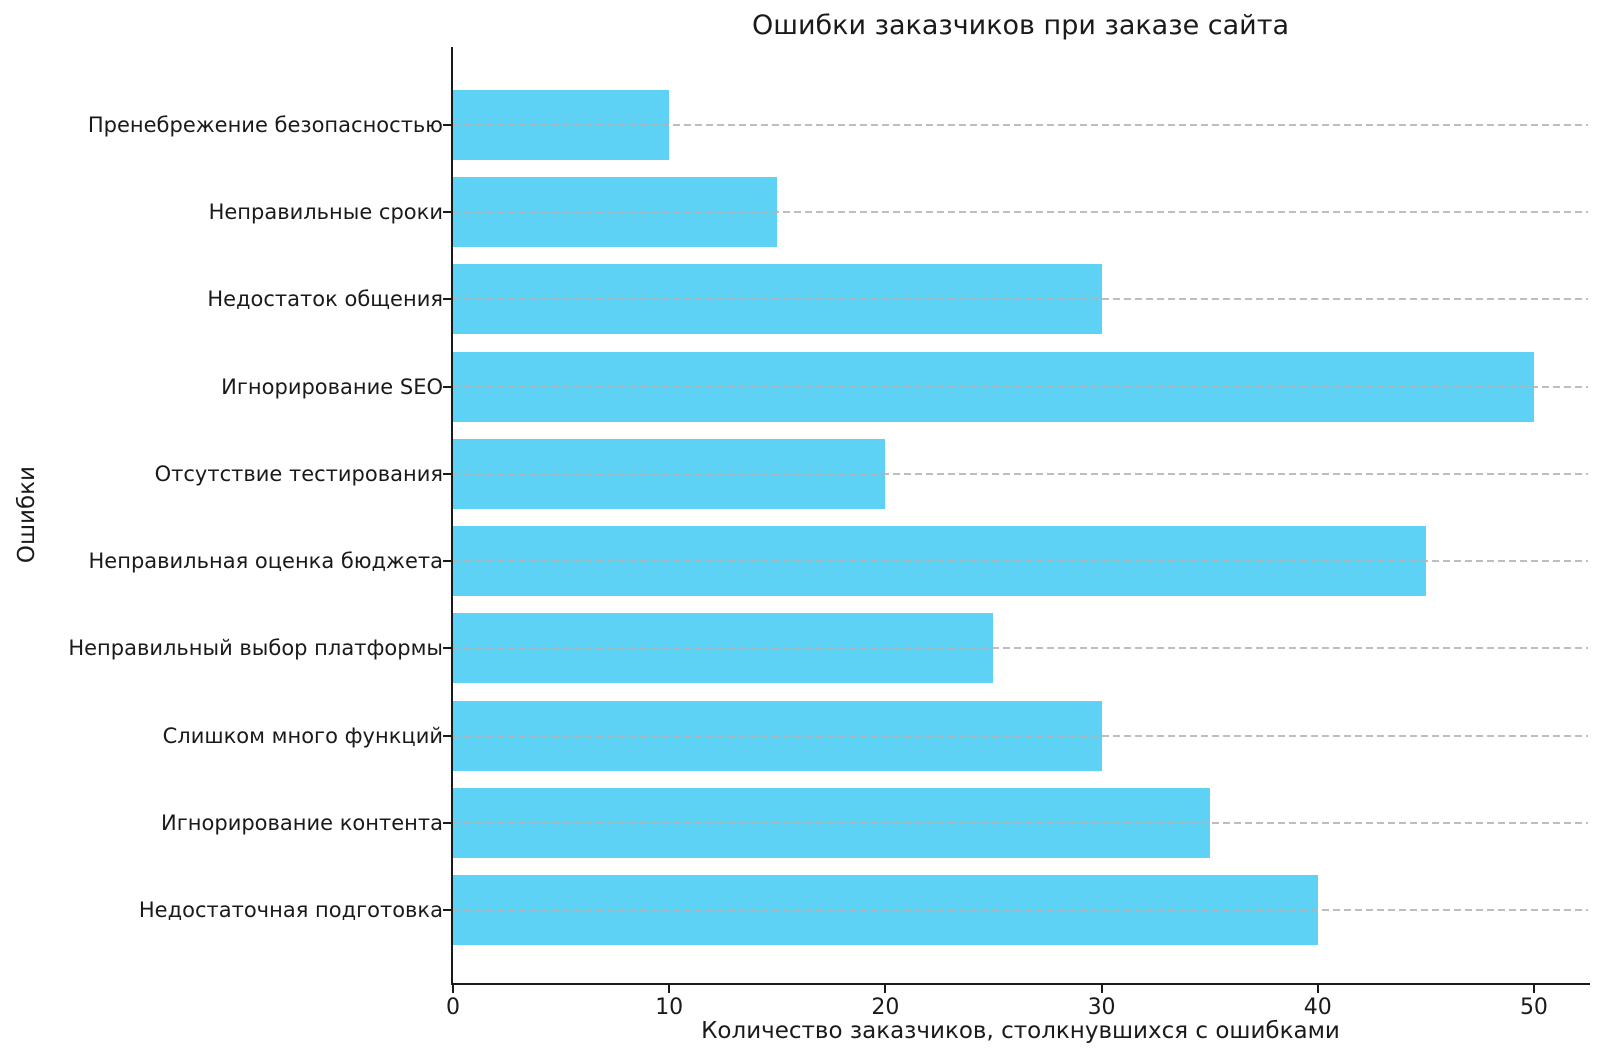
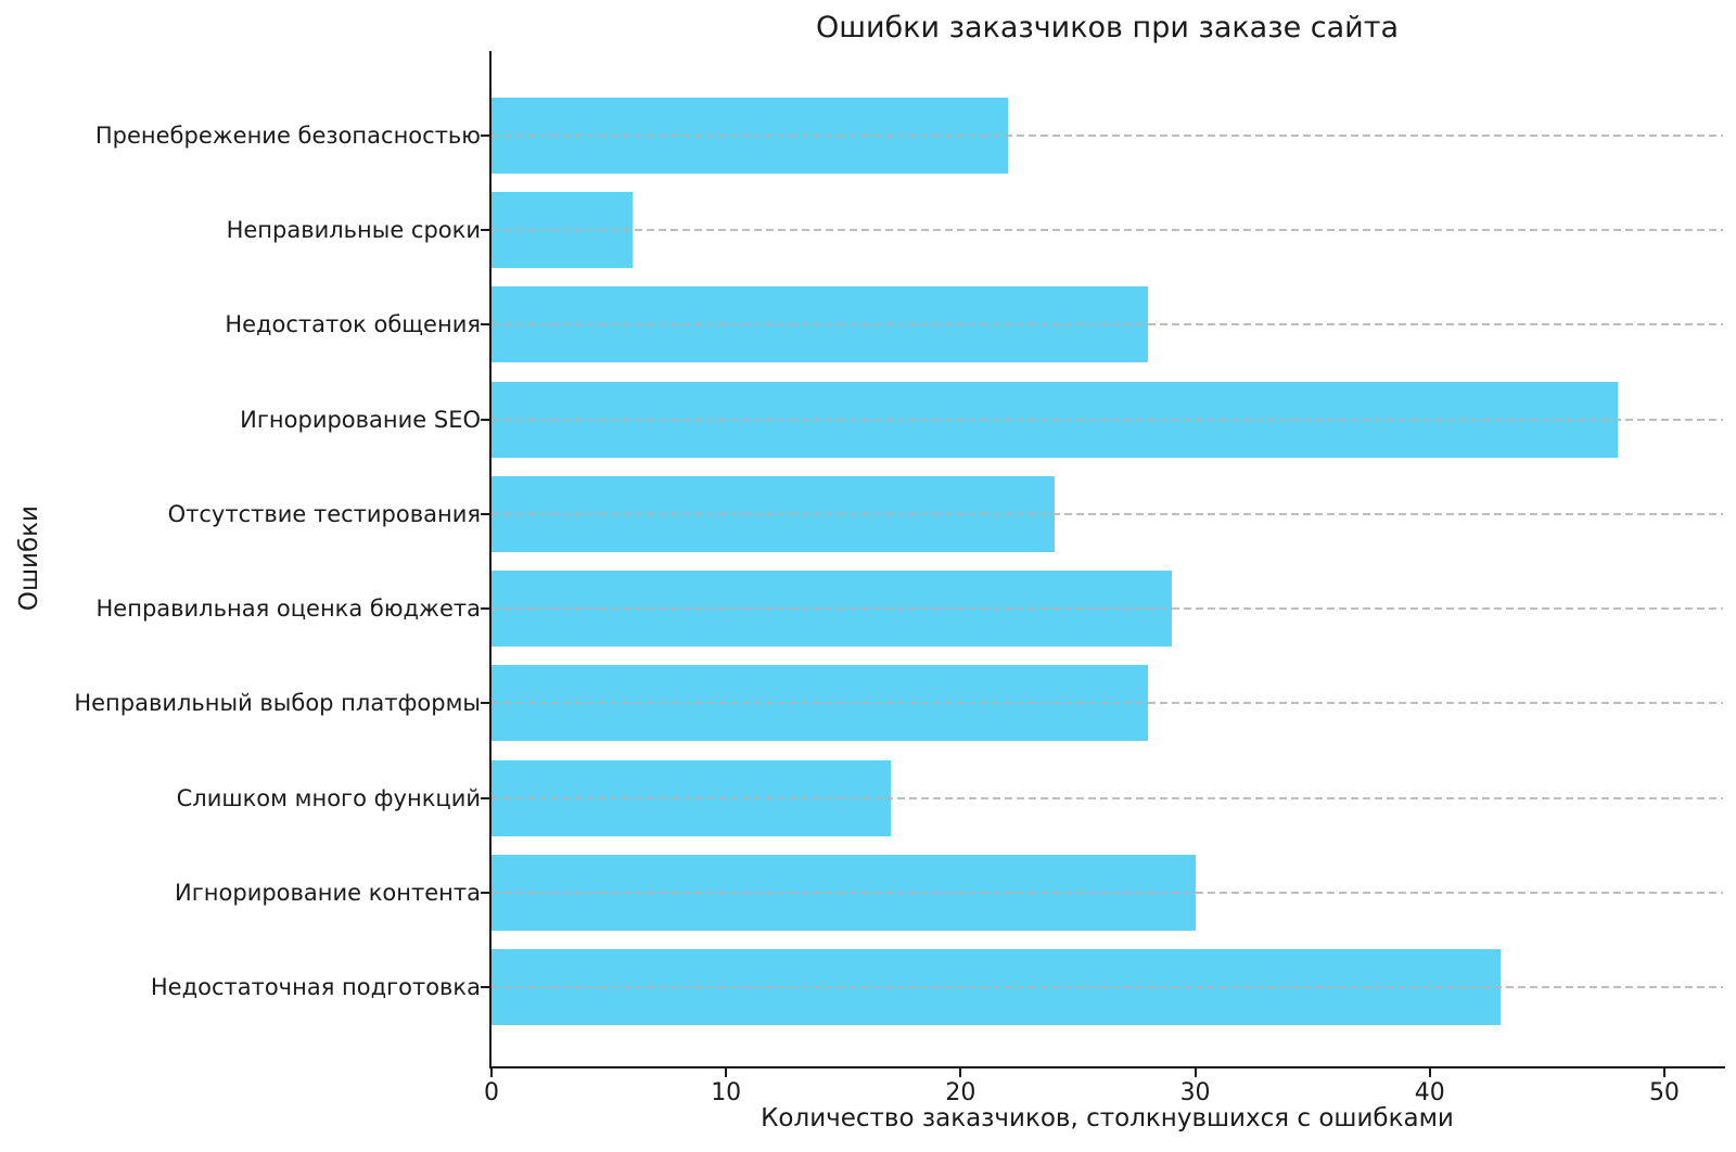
Пренебрежение безопасностью: 10 -> 22
Неправильные сроки: 15 -> 6
Недостаток общения: 30 -> 28
Игнорирование SEO: 50 -> 48
Отсутствие тестирования: 20 -> 24
Неправильная оценка бюджета: 45 -> 29
Неправильный выбор платформы: 25 -> 28
Слишком много функций: 30 -> 17
Игнорирование контента: 35 -> 30
Недостаточная подготовка: 40 -> 43
